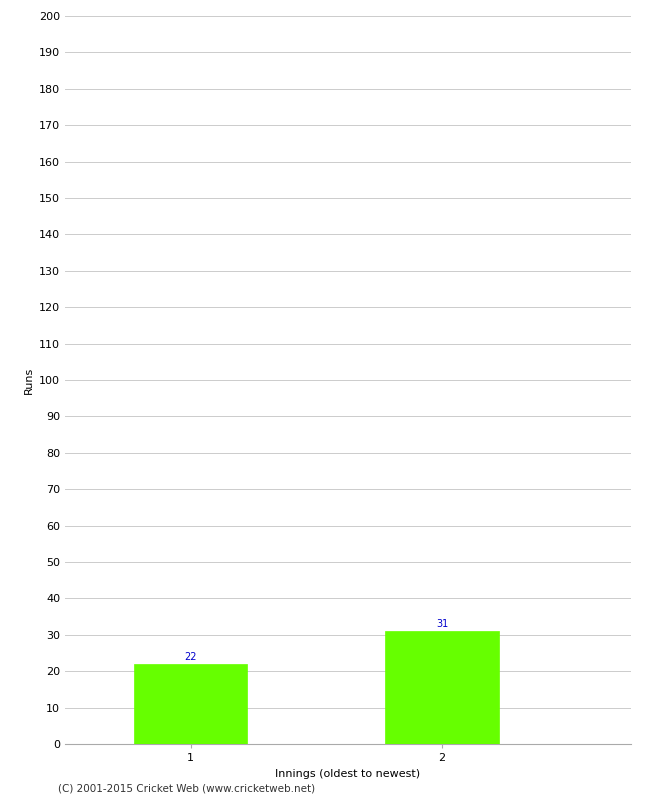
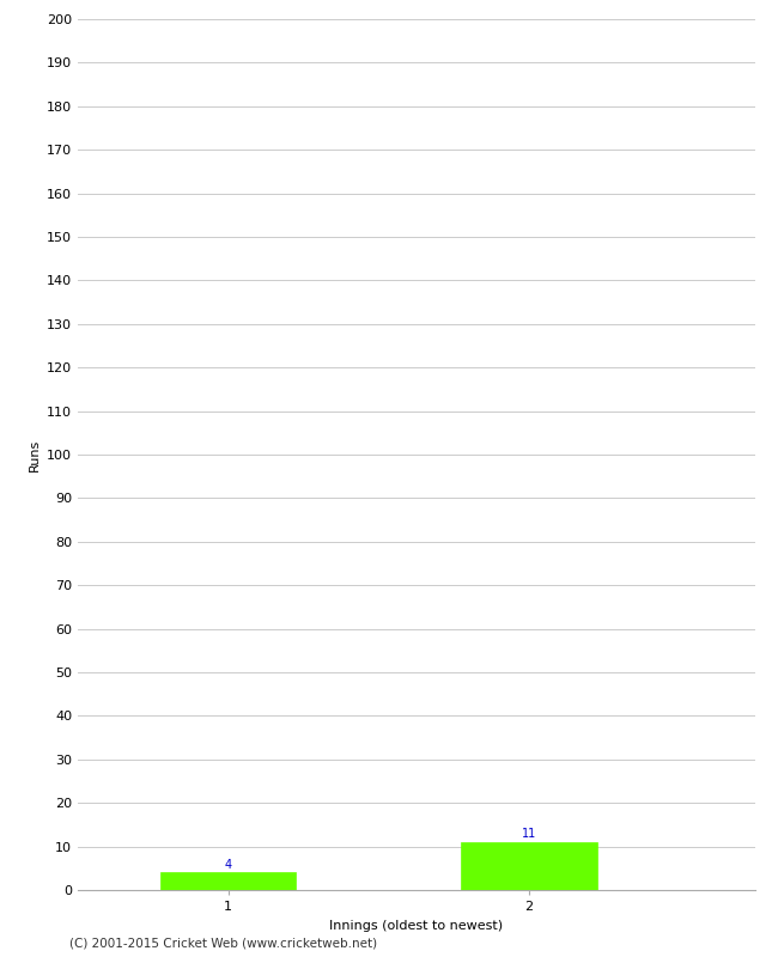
1: 22 -> 4
2: 31 -> 11
